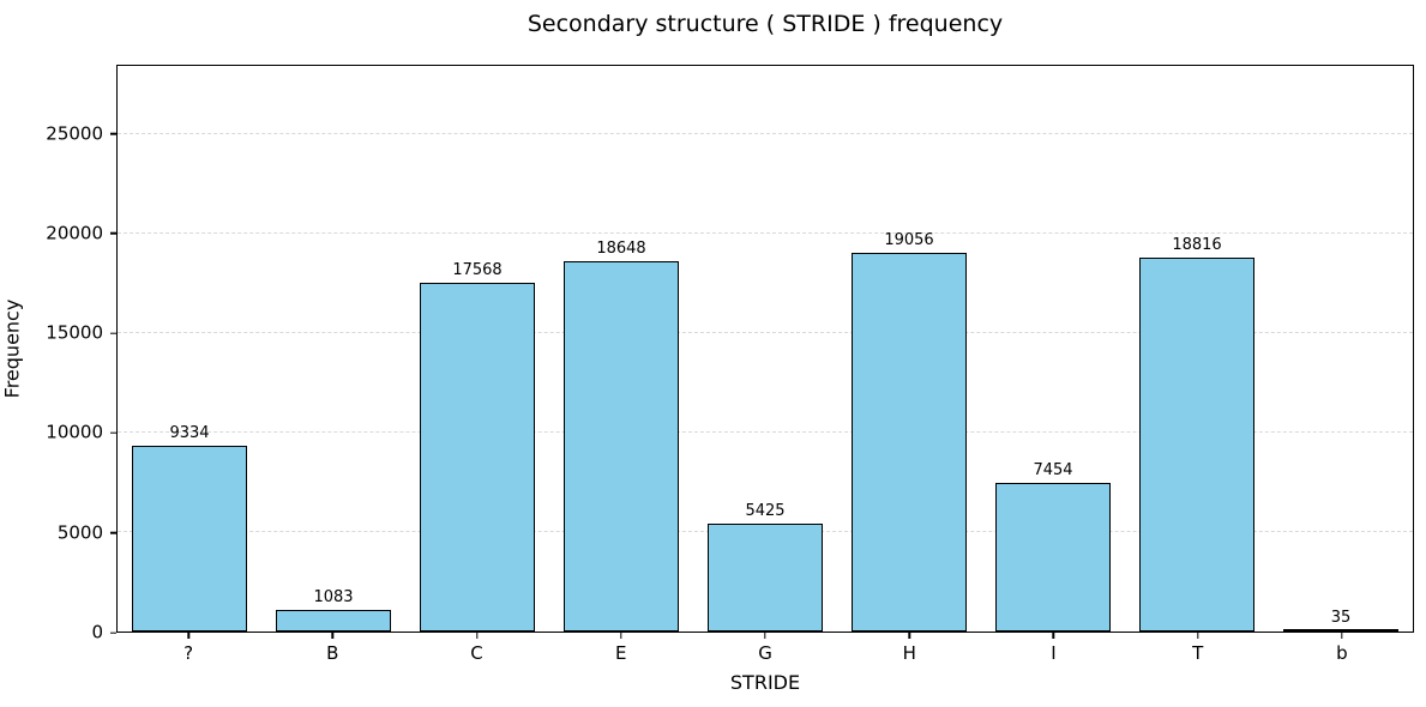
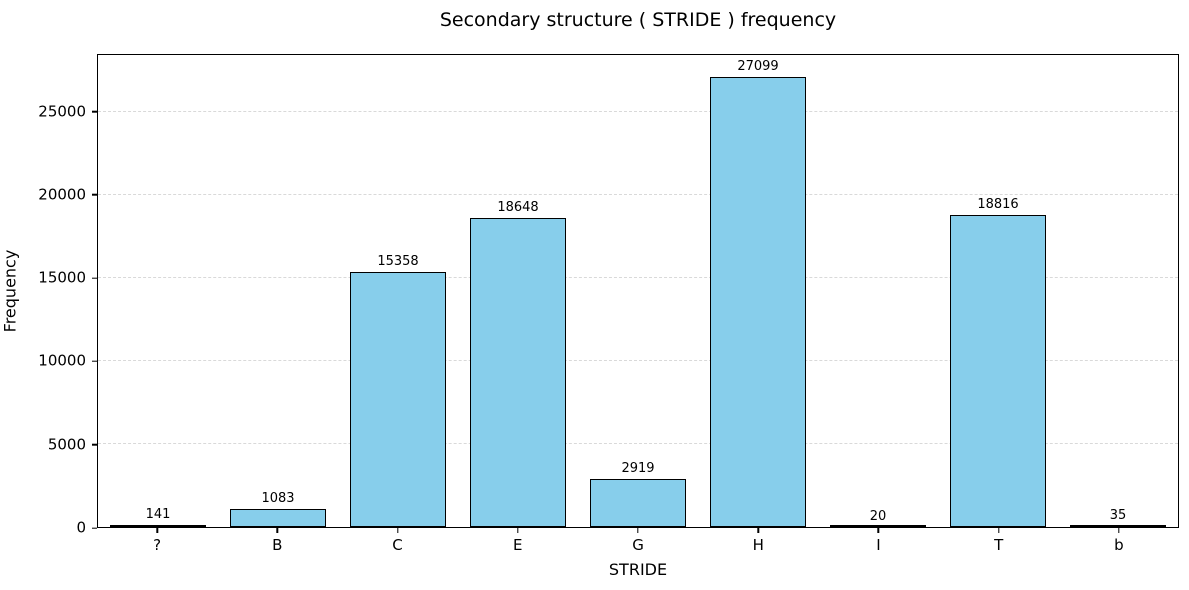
?: 9334 -> 141
C: 17568 -> 15358
G: 5425 -> 2919
H: 19056 -> 27099
I: 7454 -> 20
